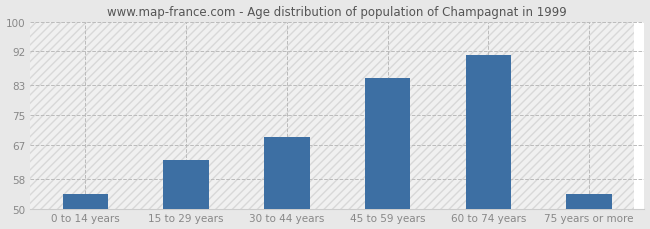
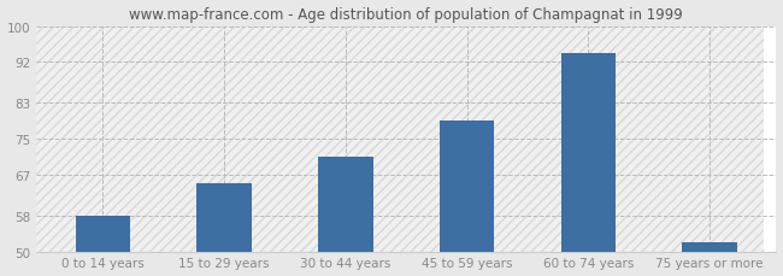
0 to 14 years: 54 -> 58
15 to 29 years: 63 -> 65
30 to 44 years: 69 -> 71
45 to 59 years: 85 -> 79
60 to 74 years: 91 -> 94
75 years or more: 54 -> 52
